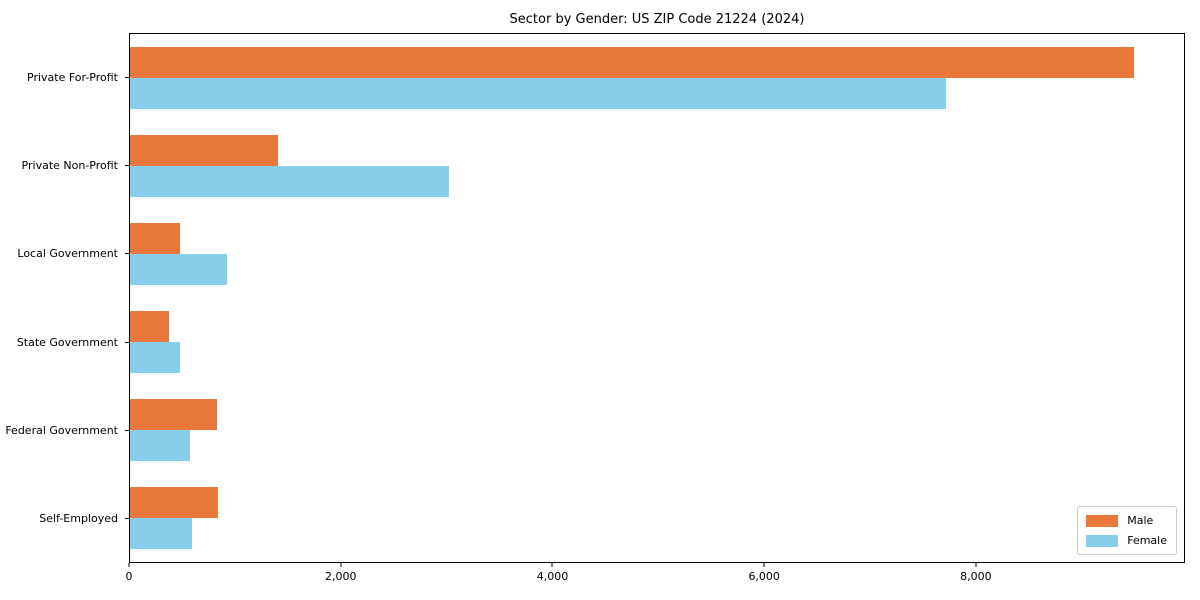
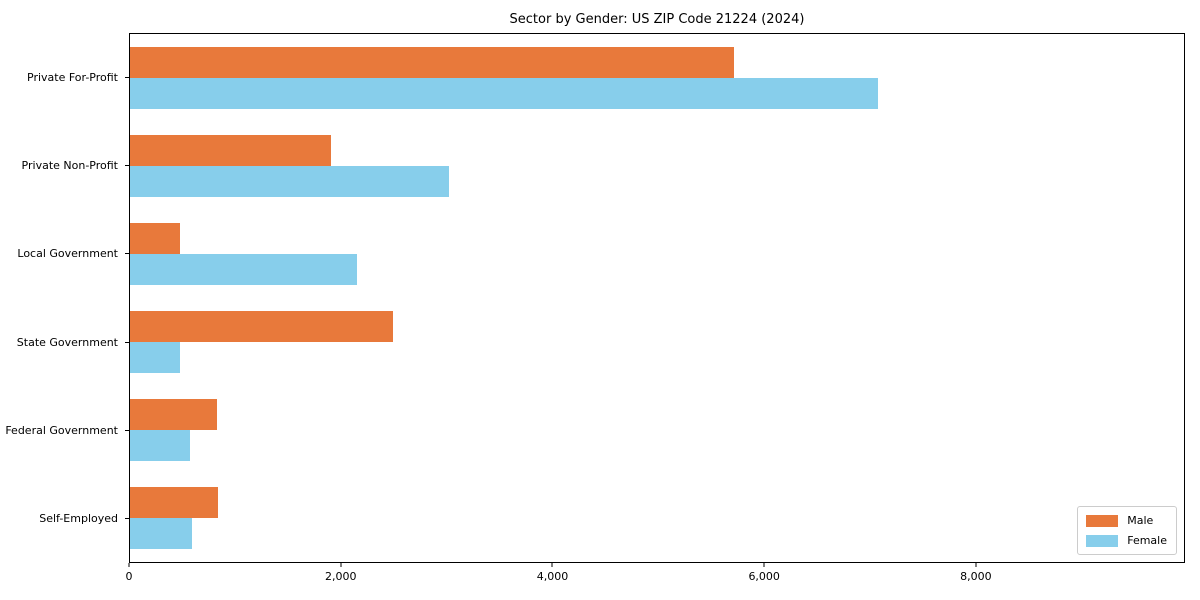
Male/Private For-Profit: 9500 -> 5720
Female/Private For-Profit: 7720 -> 7080
Male/Private Non-Profit: 1400 -> 1900
Female/Local Government: 920 -> 2150
Male/State Government: 370 -> 2490
